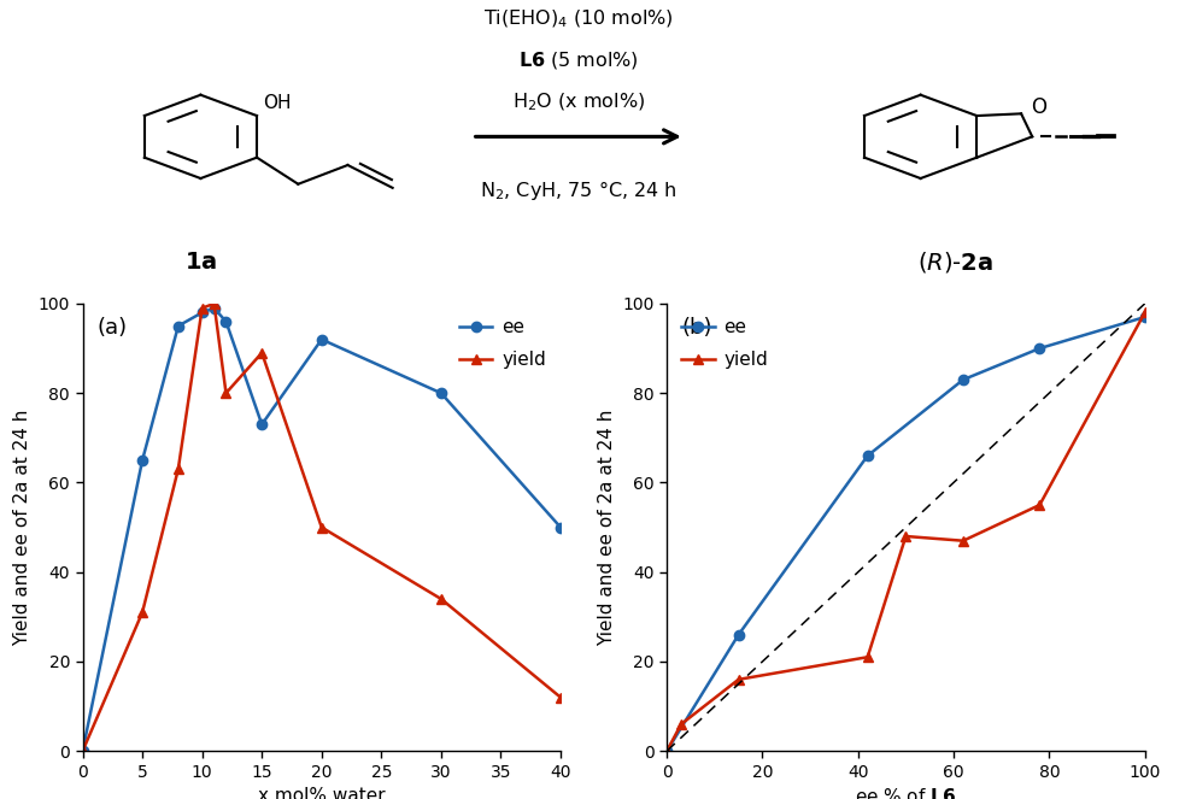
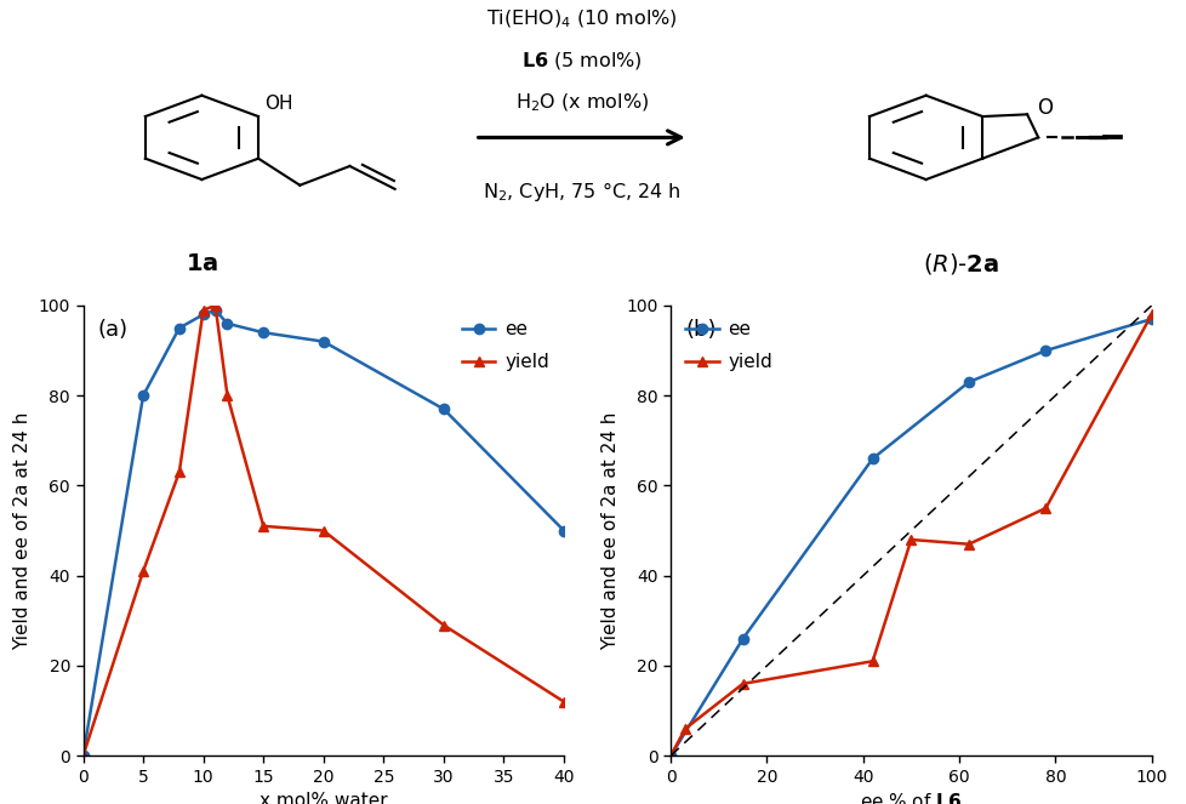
ee/5: 65 -> 80
yield/5: 31 -> 41
ee/15: 73 -> 94
yield/15: 89 -> 51
ee/30: 80 -> 77
yield/30: 34 -> 29
